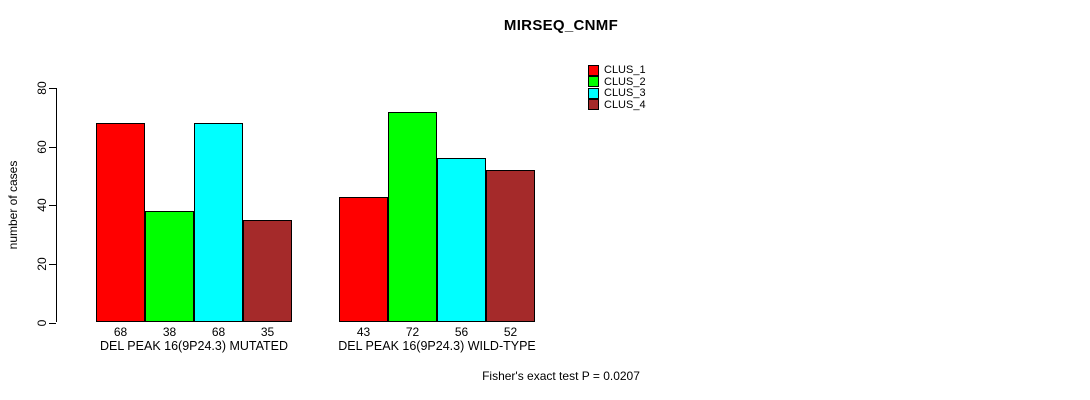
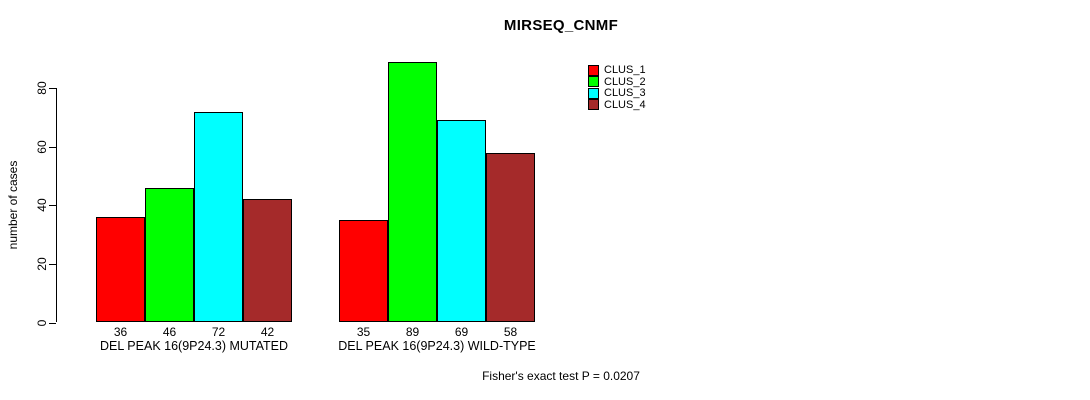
CLUS_1/DEL PEAK 16(9P24.3) MUTATED: 68 -> 36
CLUS_2/DEL PEAK 16(9P24.3) MUTATED: 38 -> 46
CLUS_3/DEL PEAK 16(9P24.3) MUTATED: 68 -> 72
CLUS_4/DEL PEAK 16(9P24.3) MUTATED: 35 -> 42
CLUS_1/DEL PEAK 16(9P24.3) WILD-TYPE: 43 -> 35
CLUS_2/DEL PEAK 16(9P24.3) WILD-TYPE: 72 -> 89
CLUS_3/DEL PEAK 16(9P24.3) WILD-TYPE: 56 -> 69
CLUS_4/DEL PEAK 16(9P24.3) WILD-TYPE: 52 -> 58
